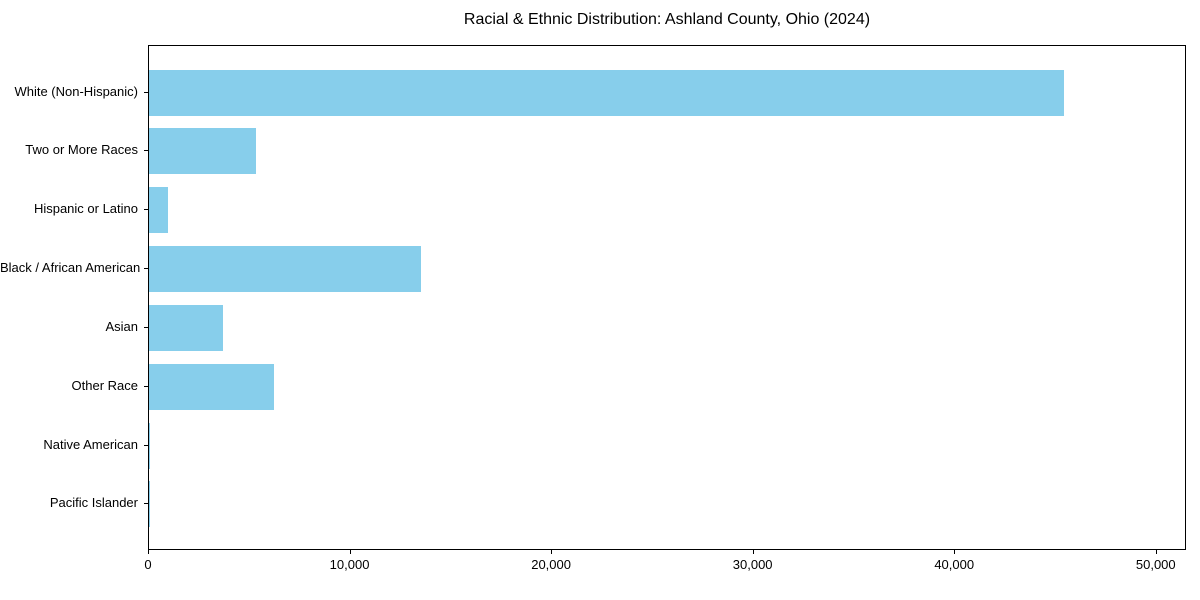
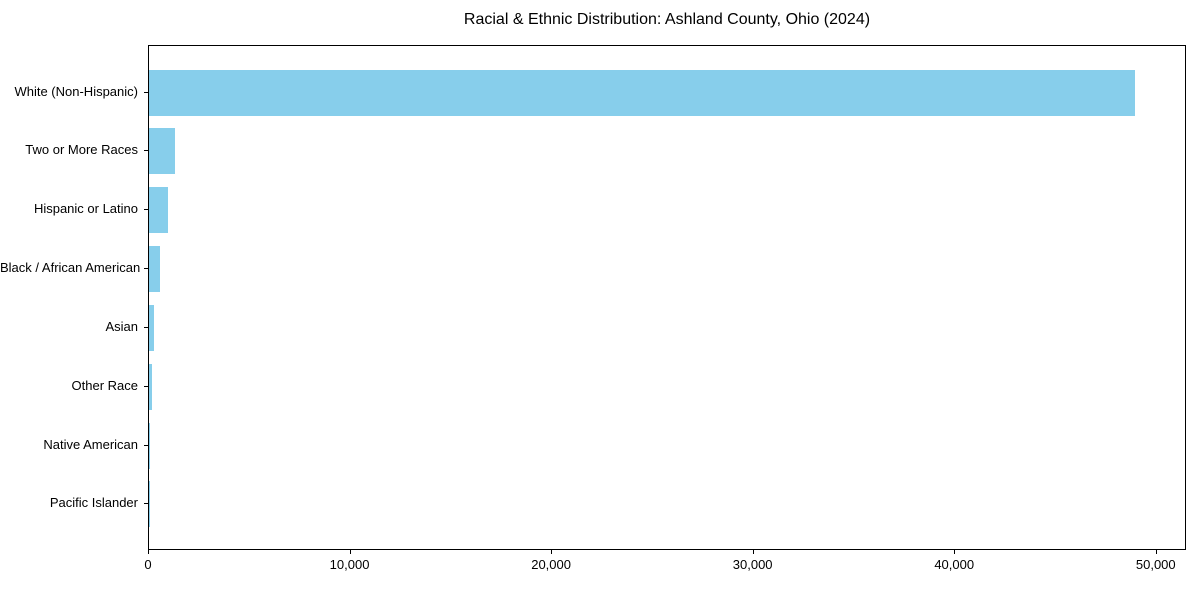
White (Non-Hispanic): 45500 -> 49000
Two or More Races: 5300 -> 1300
Black / African American: 13500 -> 600
Asian: 3700 -> 200
Other Race: 6200 -> 200
